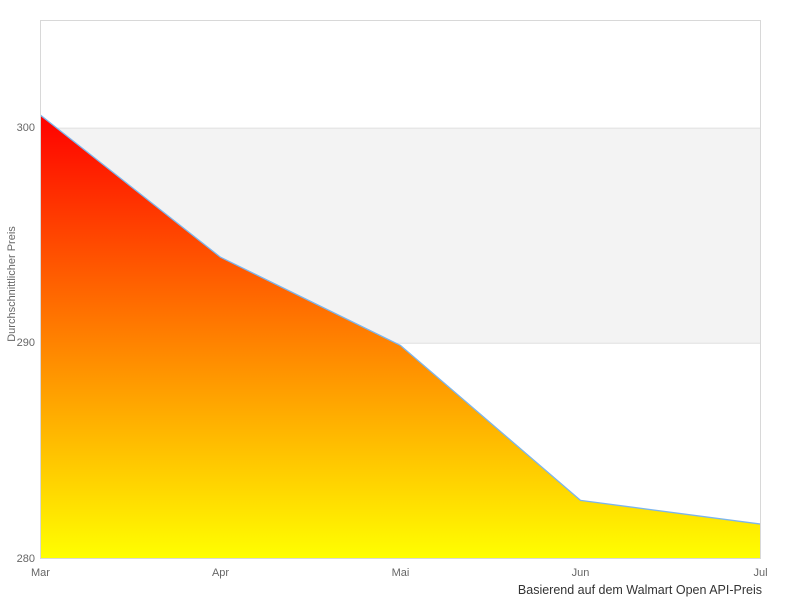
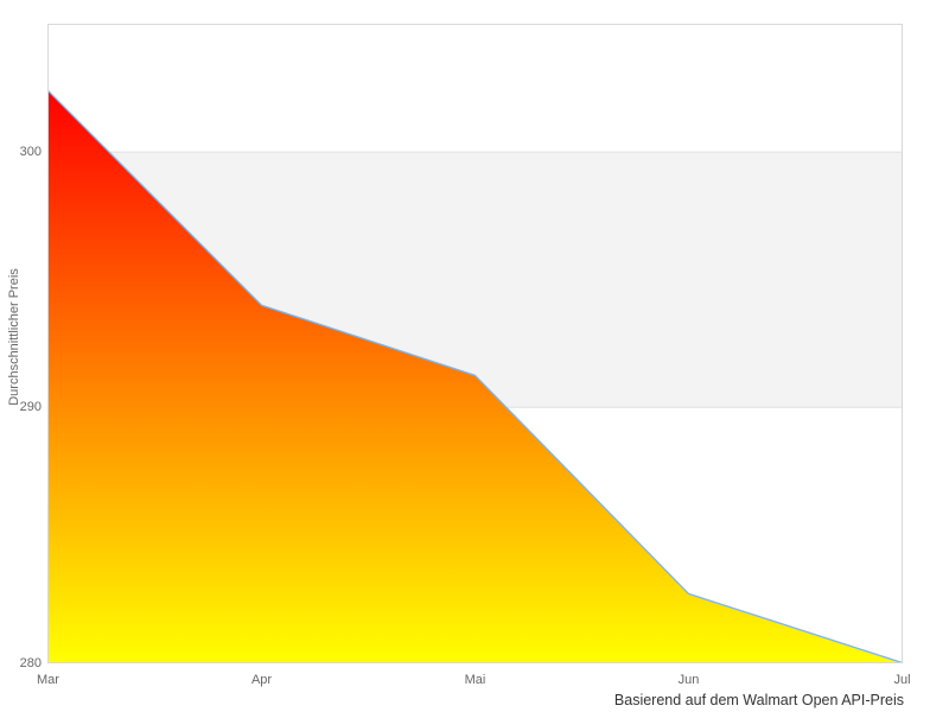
Mar: 300.6 -> 302.4
Mai: 289.9 -> 291.2
Jul: 281.6 -> 280.0
